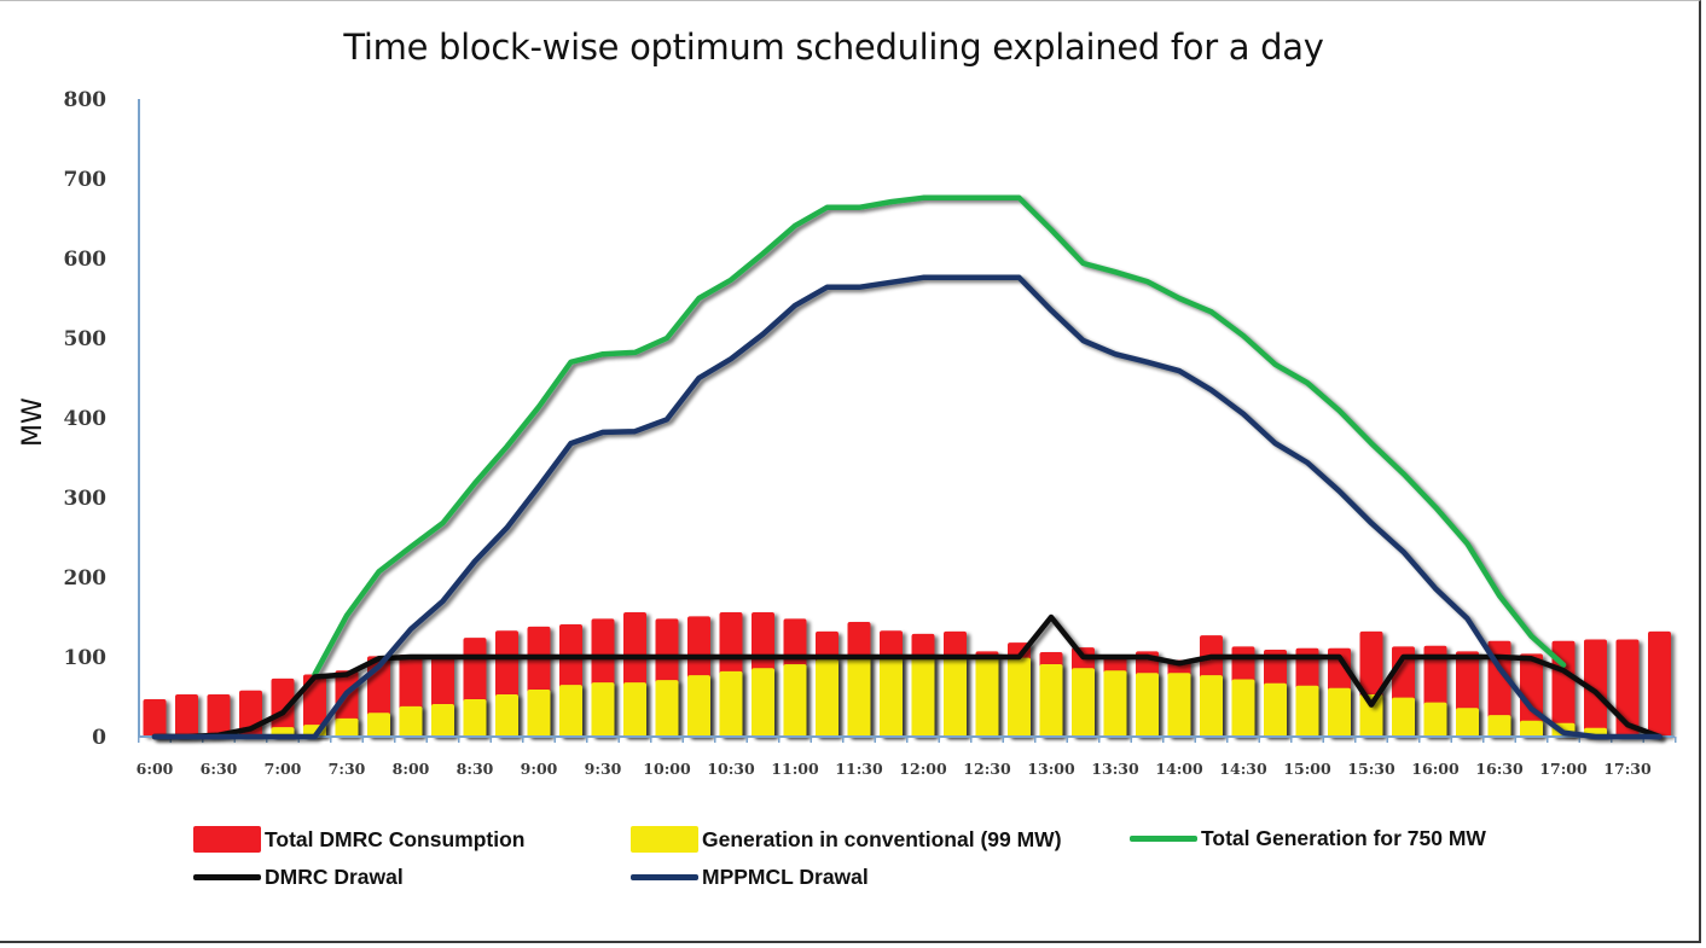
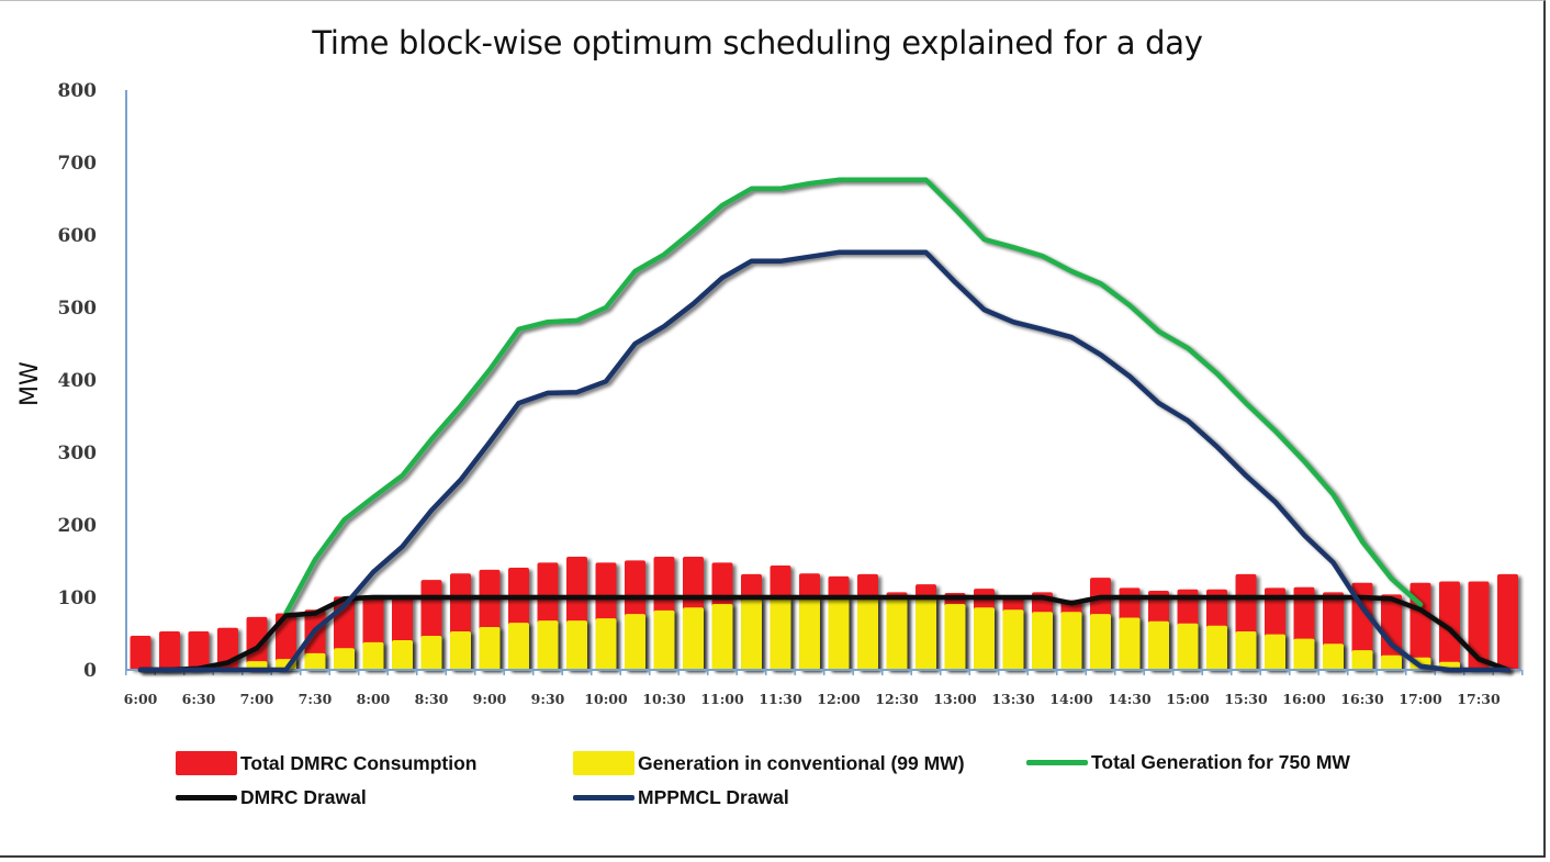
DMRC Drawal/13:00: 150 -> 100
DMRC Drawal/15:30: 40 -> 100
